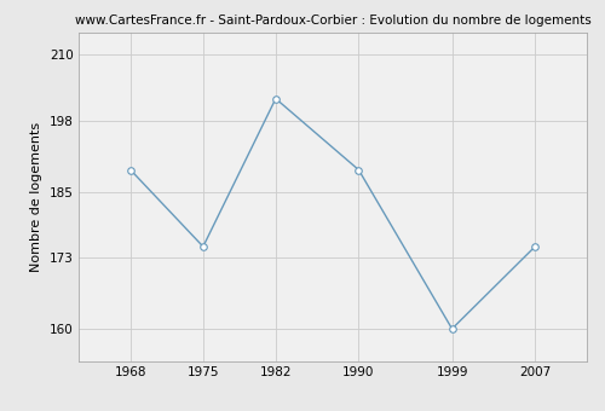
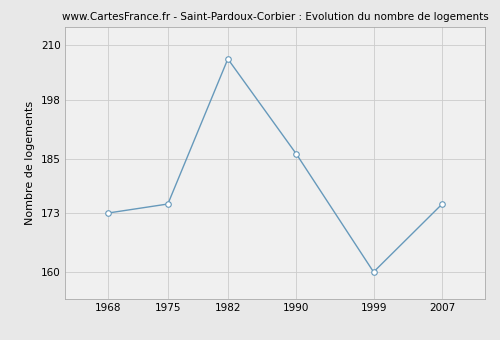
1968: 189 -> 173
1982: 202 -> 207
1990: 189 -> 186
